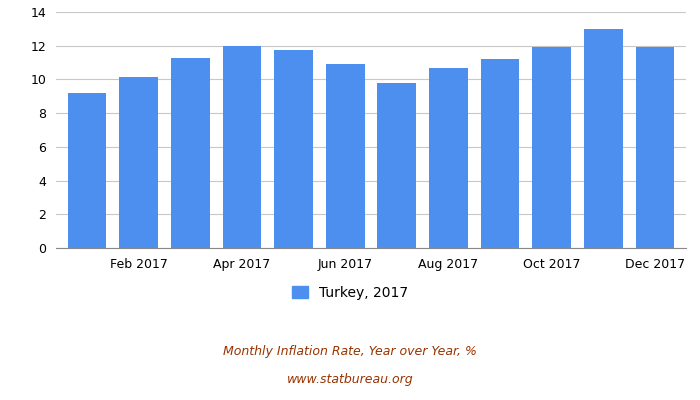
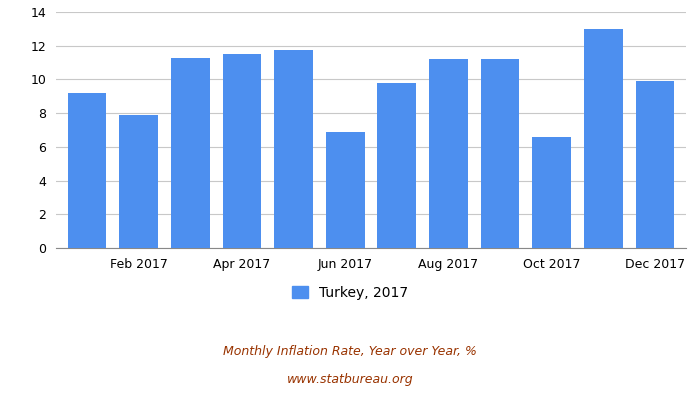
Feb 2017: 10.1 -> 7.9
Apr 2017: 12.0 -> 11.5
Jun 2017: 10.9 -> 6.9
Aug 2017: 10.7 -> 11.2
Oct 2017: 11.9 -> 6.6
Dec 2017: 11.9 -> 9.9
